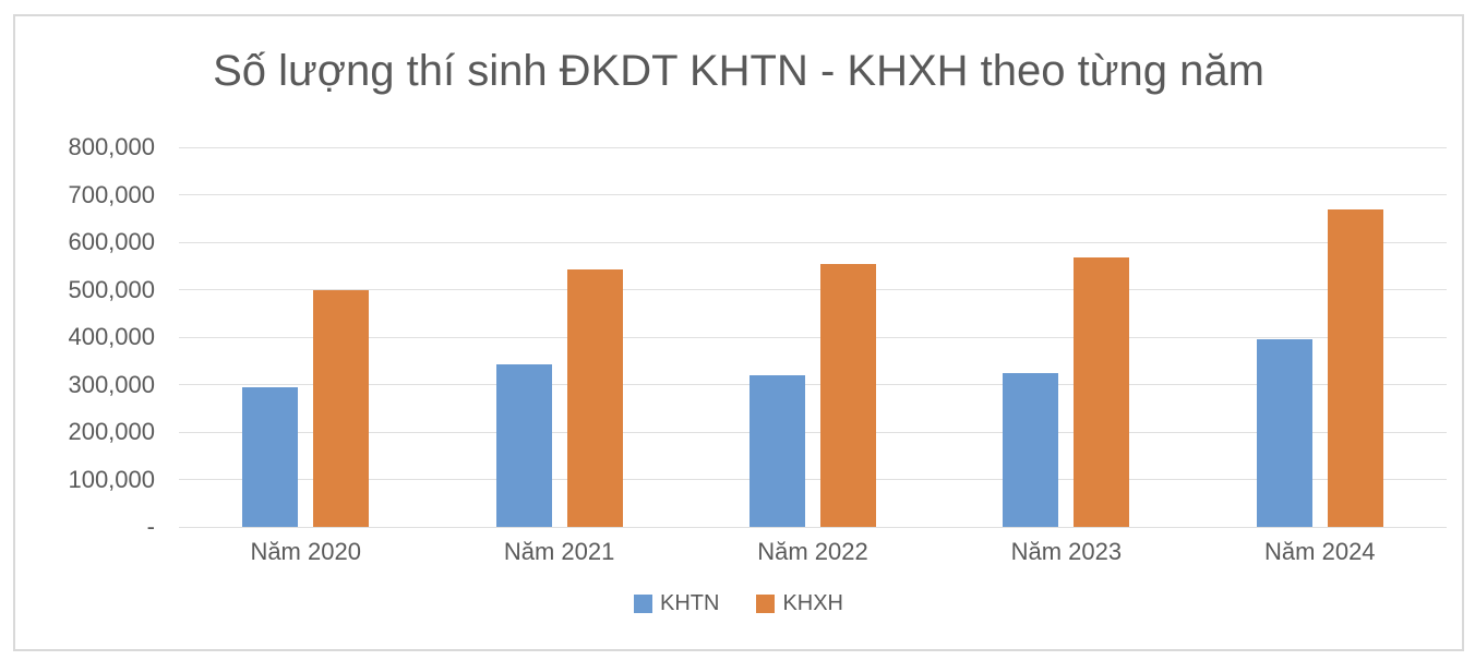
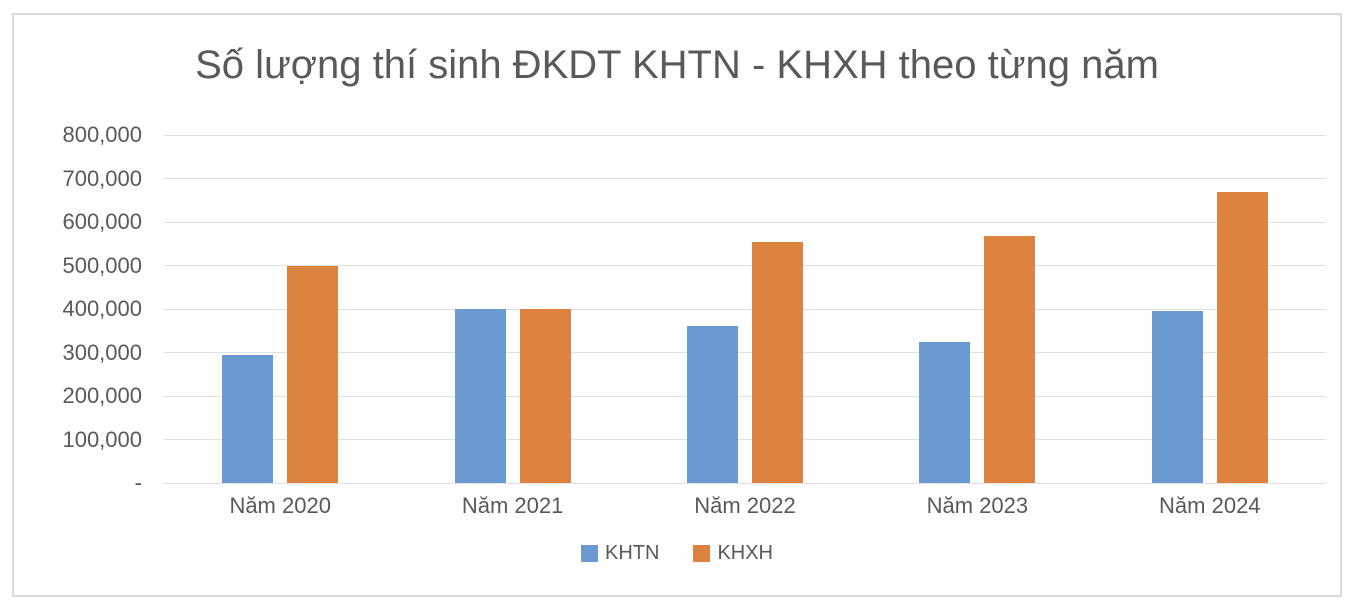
KHTN/Năm 2021: 340000 -> 400000
KHXH/Năm 2021: 540000 -> 400000
KHTN/Năm 2022: 320000 -> 360000
